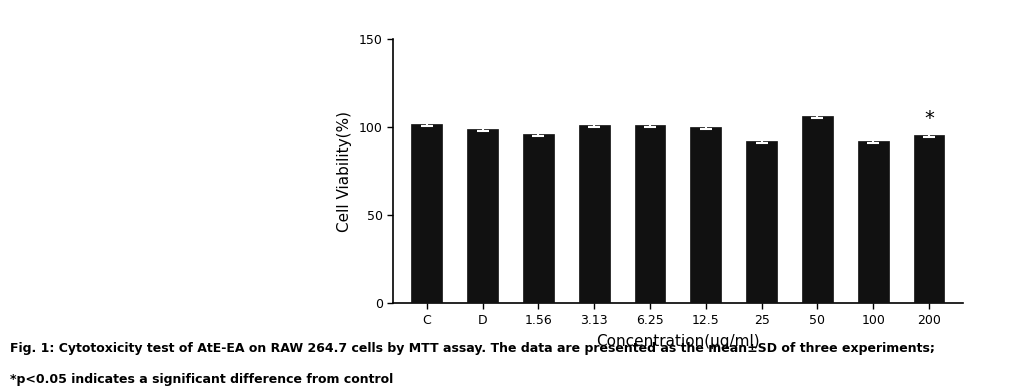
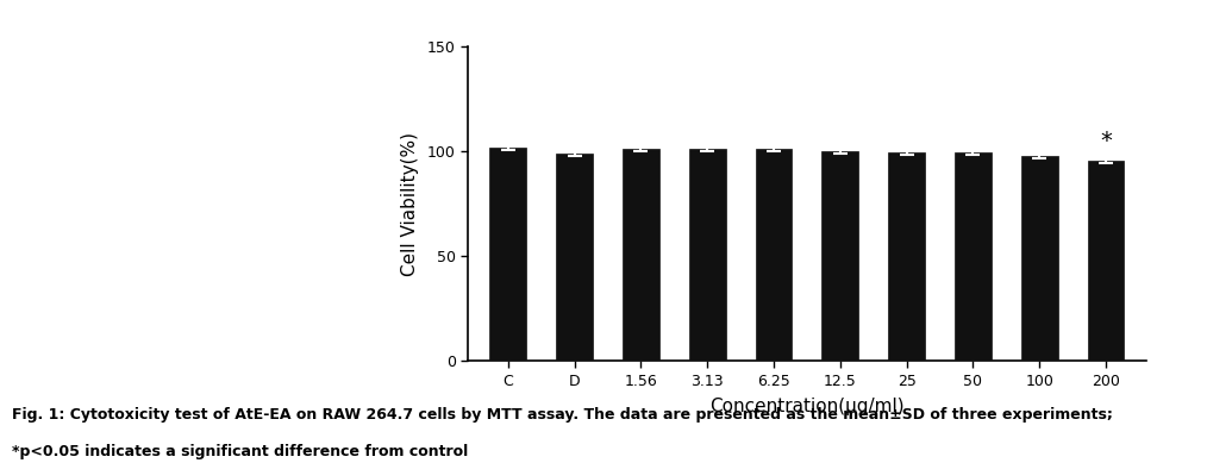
1.56: 96 -> 101
25: 92 -> 100
50: 106 -> 99
100: 92 -> 98
